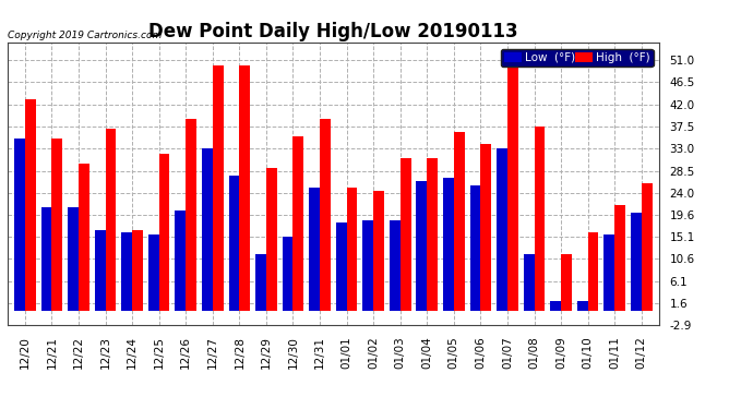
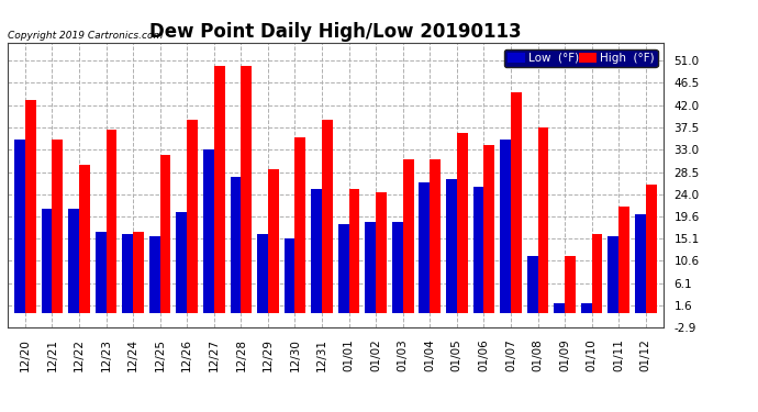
Low (°F)/12/29: 11.5 -> 16.0
Low (°F)/01/07: 33.0 -> 35.0
High (°F)/01/07: 50.0 -> 44.5
